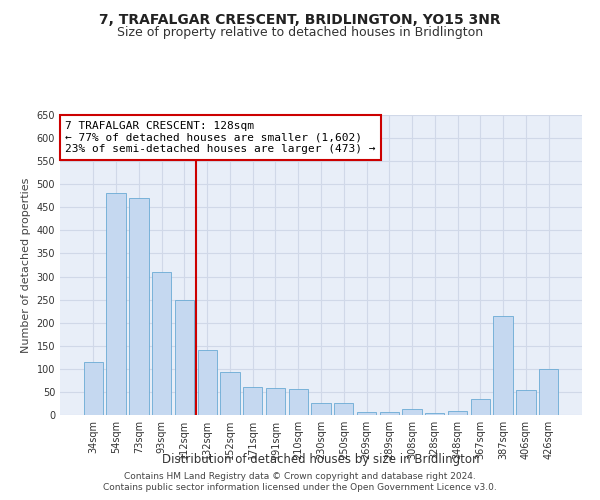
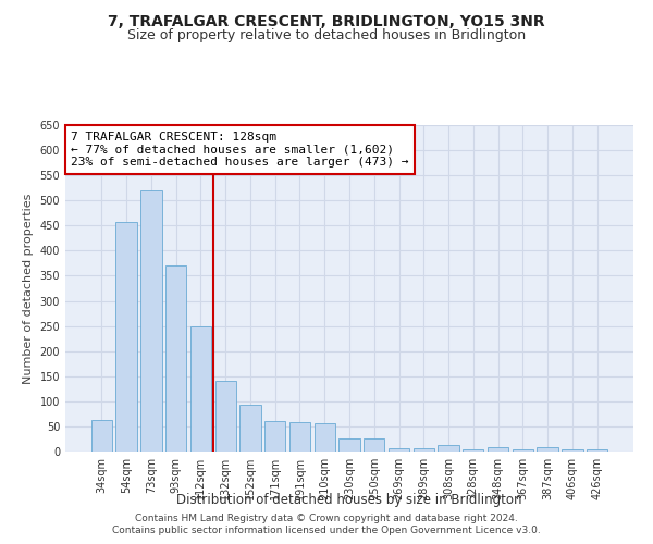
34sqm: 115 -> 62
54sqm: 480 -> 458
73sqm: 470 -> 521
93sqm: 310 -> 370
367sqm: 35 -> 4
387sqm: 215 -> 8
406sqm: 55 -> 4
426sqm: 100 -> 5
